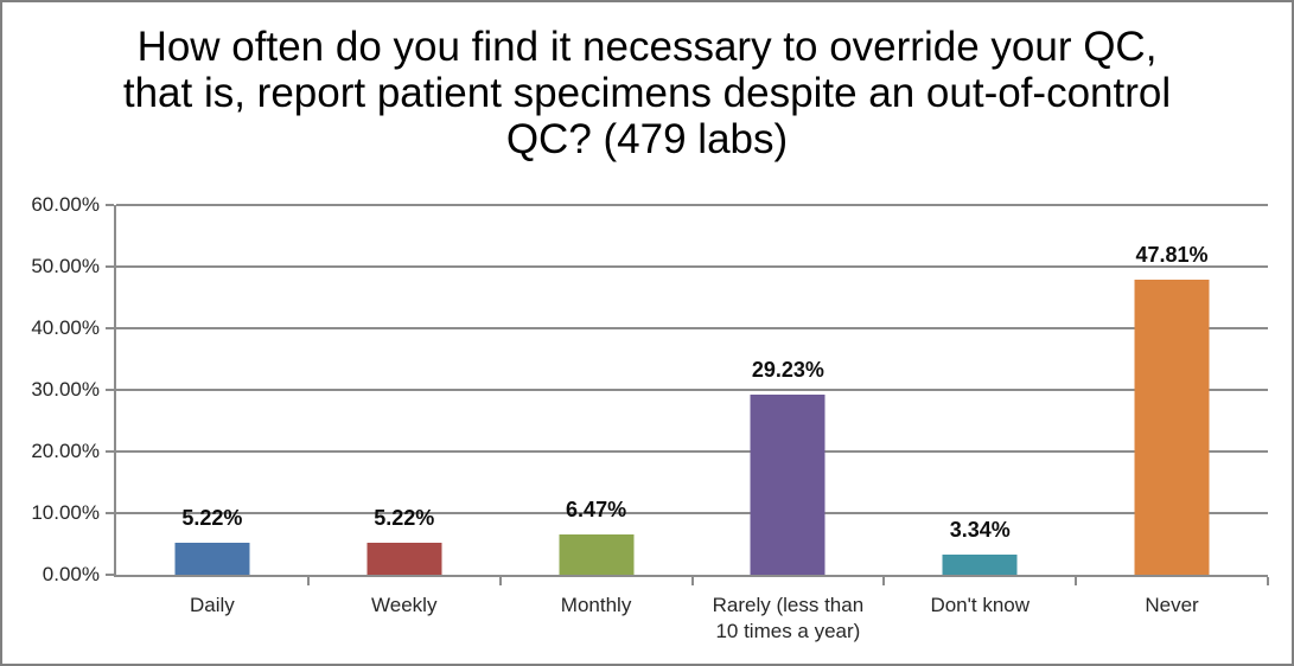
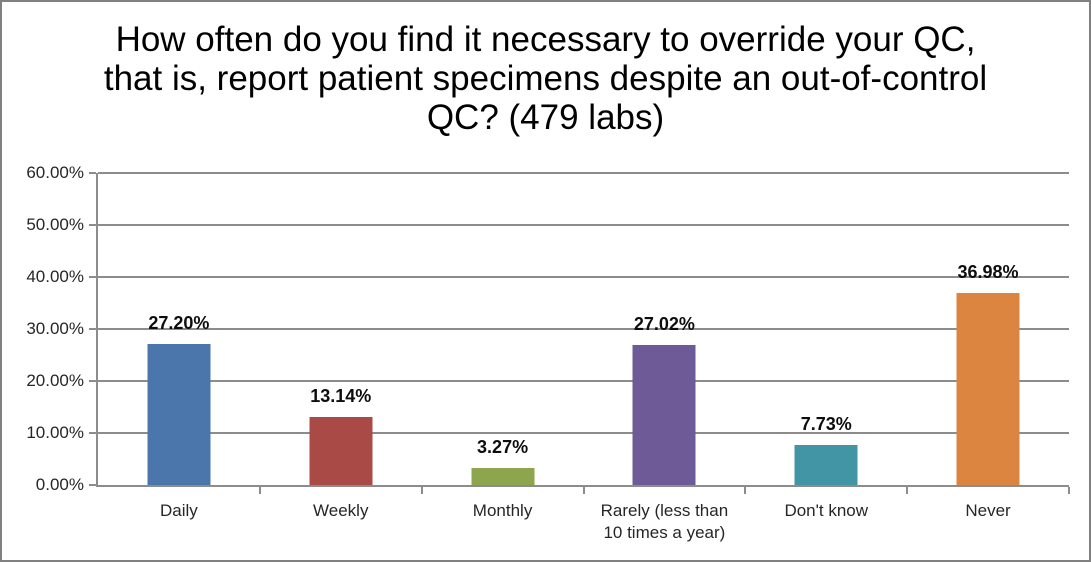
Daily: 5.22% -> 27.20%
Weekly: 5.22% -> 13.14%
Monthly: 6.47% -> 3.27%
Rarely (less than 10 times a year): 29.23% -> 27.02%
Don't know: 3.34% -> 7.73%
Never: 47.81% -> 36.98%
